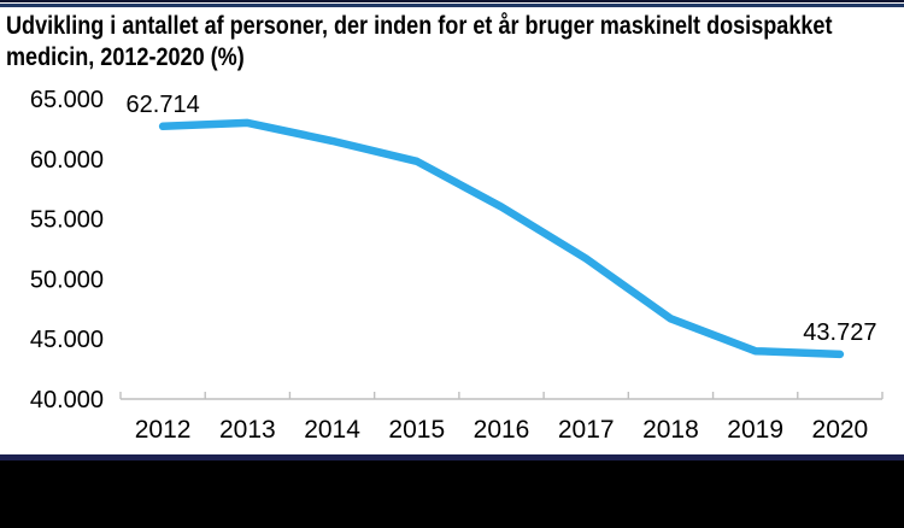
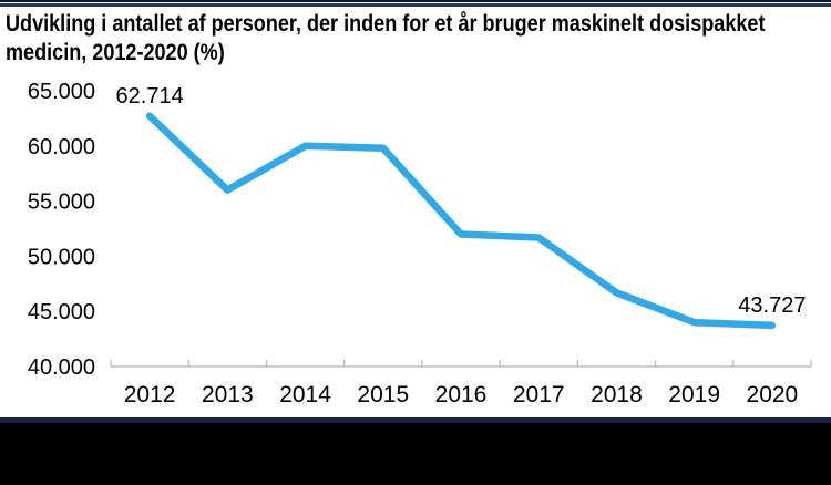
2013: 63000 -> 56000
2014: 62000 -> 60000
2016: 56000 -> 52000
